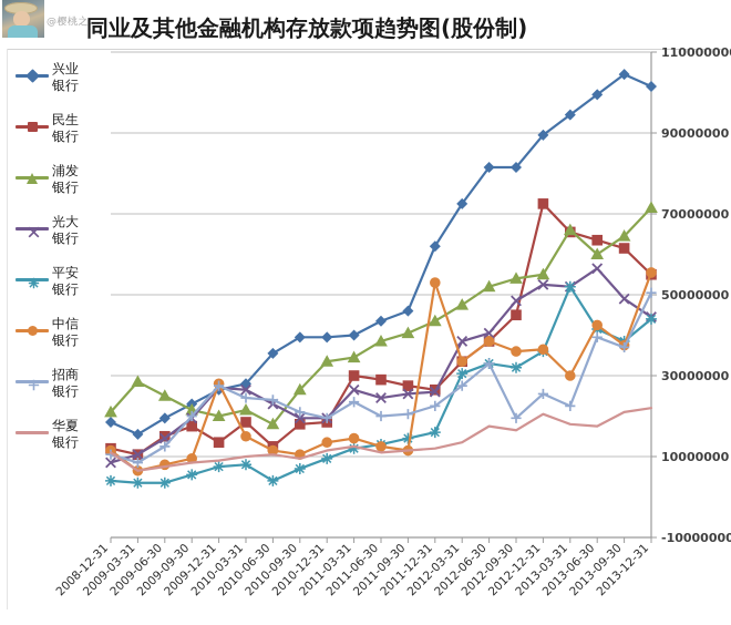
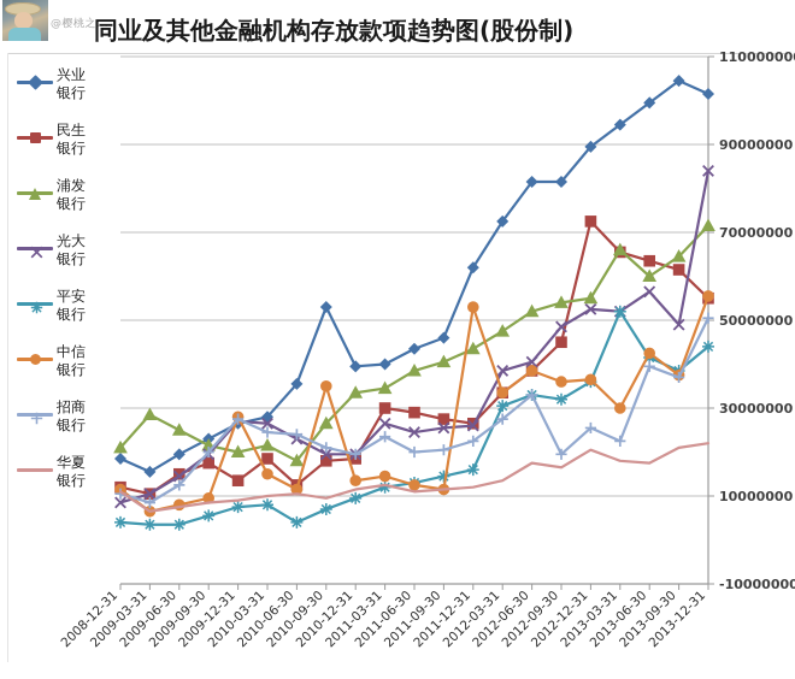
兴业银行/2010-09-30: 40000000 -> 53000000
中信银行/2010-09-30: 10000000 -> 35000000
光大银行/2013-12-31: 44000000 -> 84000000
